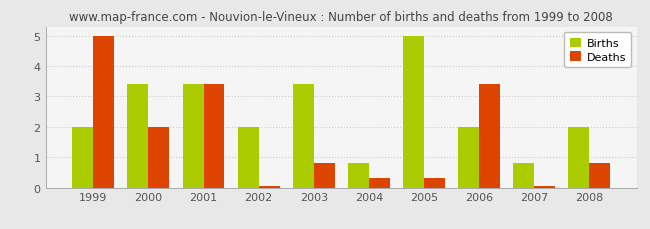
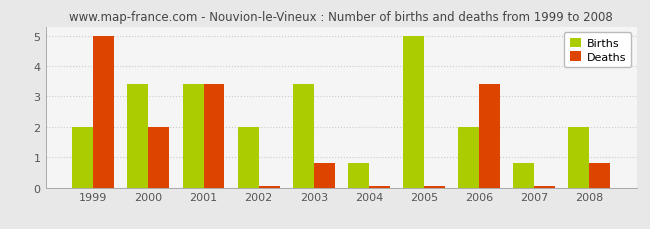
Deaths/2004: 0.30 -> 0.05
Deaths/2005: 0.30 -> 0.05
